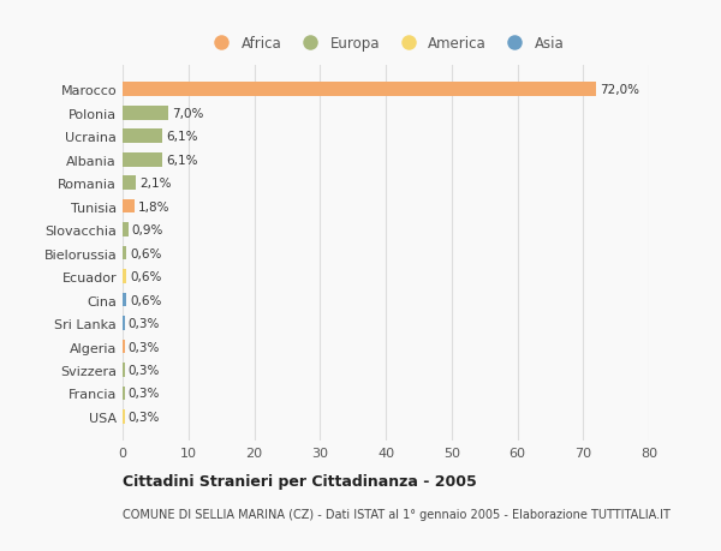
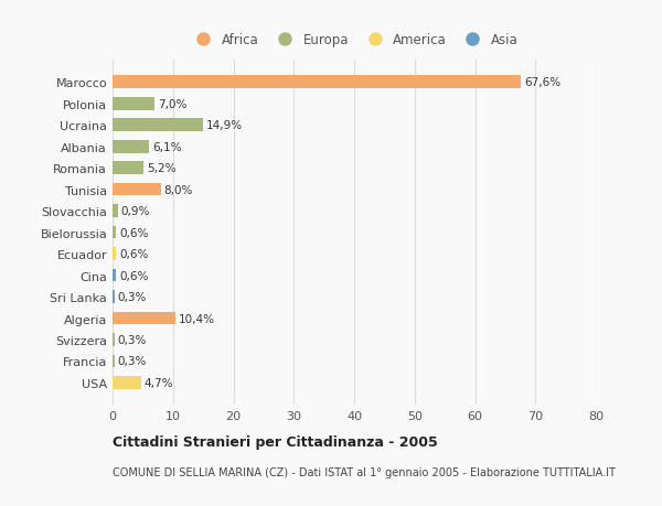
Marocco: 72,0% -> 67,6%
Ucraina: 6,1% -> 14,9%
Romania: 2,1% -> 5,2%
Tunisia: 1,8% -> 8,0%
Algeria: 0,3% -> 10,4%
USA: 0,3% -> 4,7%
